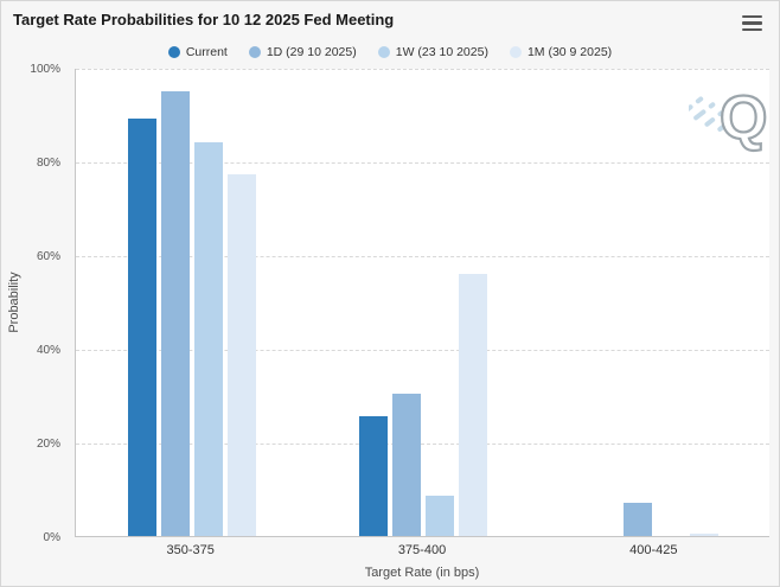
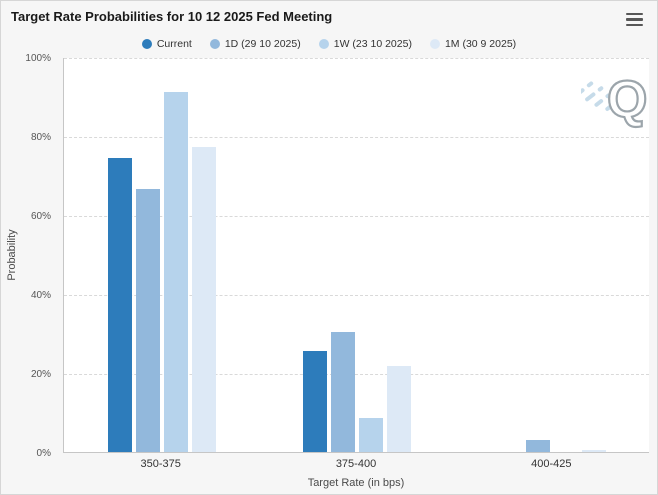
Current/350-375: 89% -> 74%
1D (29 10 2025)/350-375: 95% -> 66%
1W (23 10 2025)/350-375: 84% -> 91%
1M (30 9 2025)/375-400: 56% -> 22%
1D (29 10 2025)/400-425: 7% -> 3%
